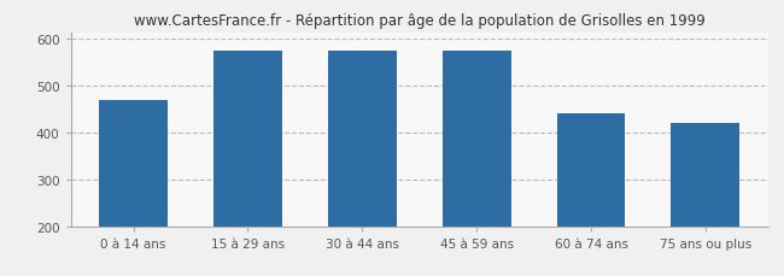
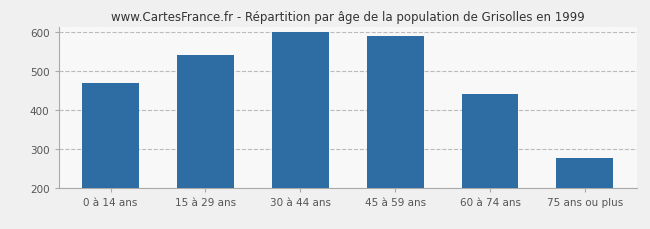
15 à 29 ans: 575 -> 543
30 à 44 ans: 575 -> 601
45 à 59 ans: 575 -> 590
75 ans ou plus: 420 -> 277
